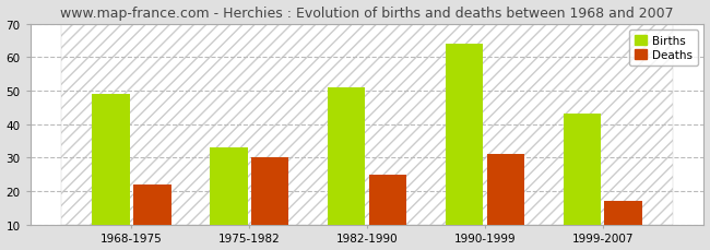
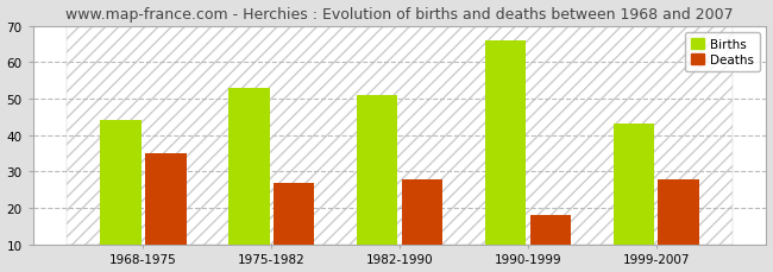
Births/1968-1975: 49 -> 44
Deaths/1968-1975: 22 -> 35
Births/1975-1982: 33 -> 53
Deaths/1975-1982: 30 -> 27
Deaths/1982-1990: 25 -> 28
Births/1990-1999: 64 -> 66
Deaths/1990-1999: 31 -> 18
Deaths/1999-2007: 17 -> 28
